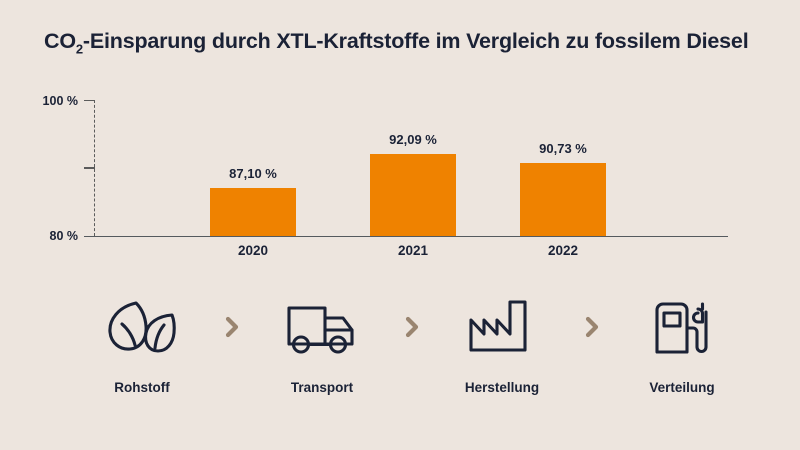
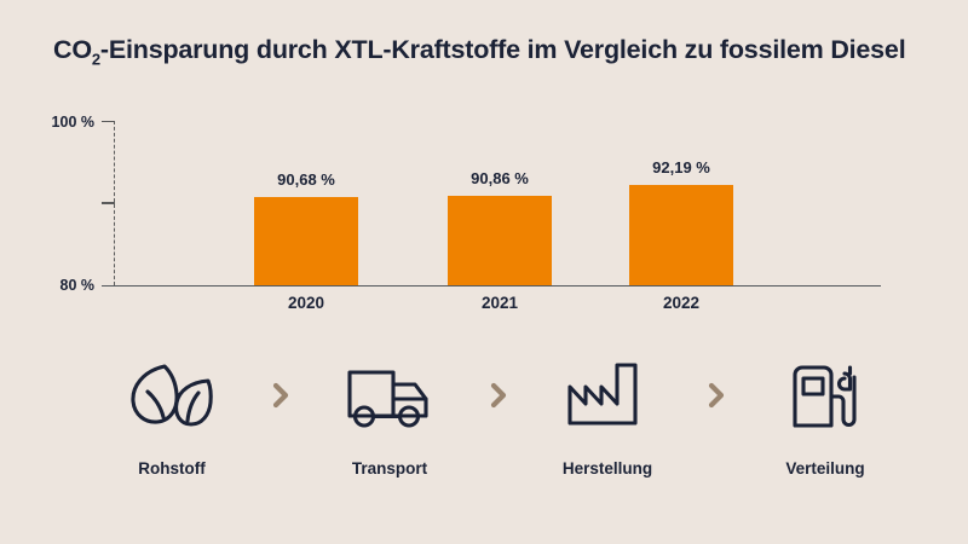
2020: 87,10 -> 90,68
2021: 92,09 -> 90,86
2022: 90,73 -> 92,19
